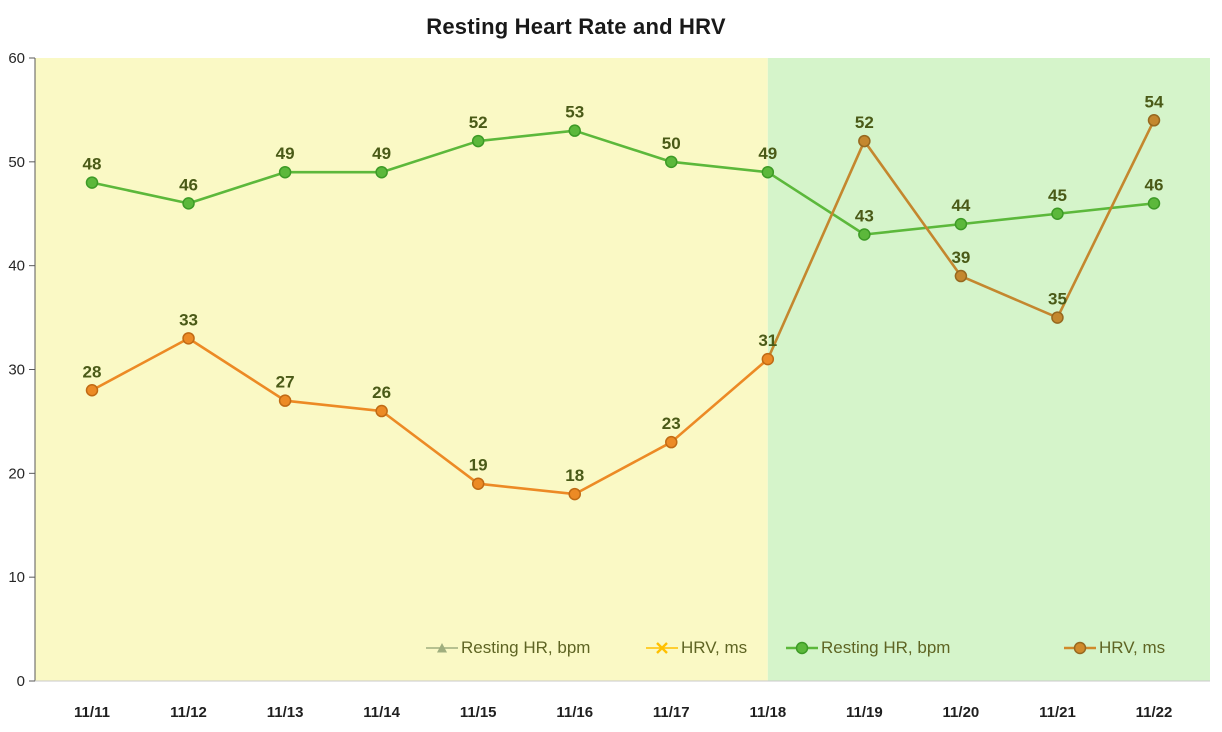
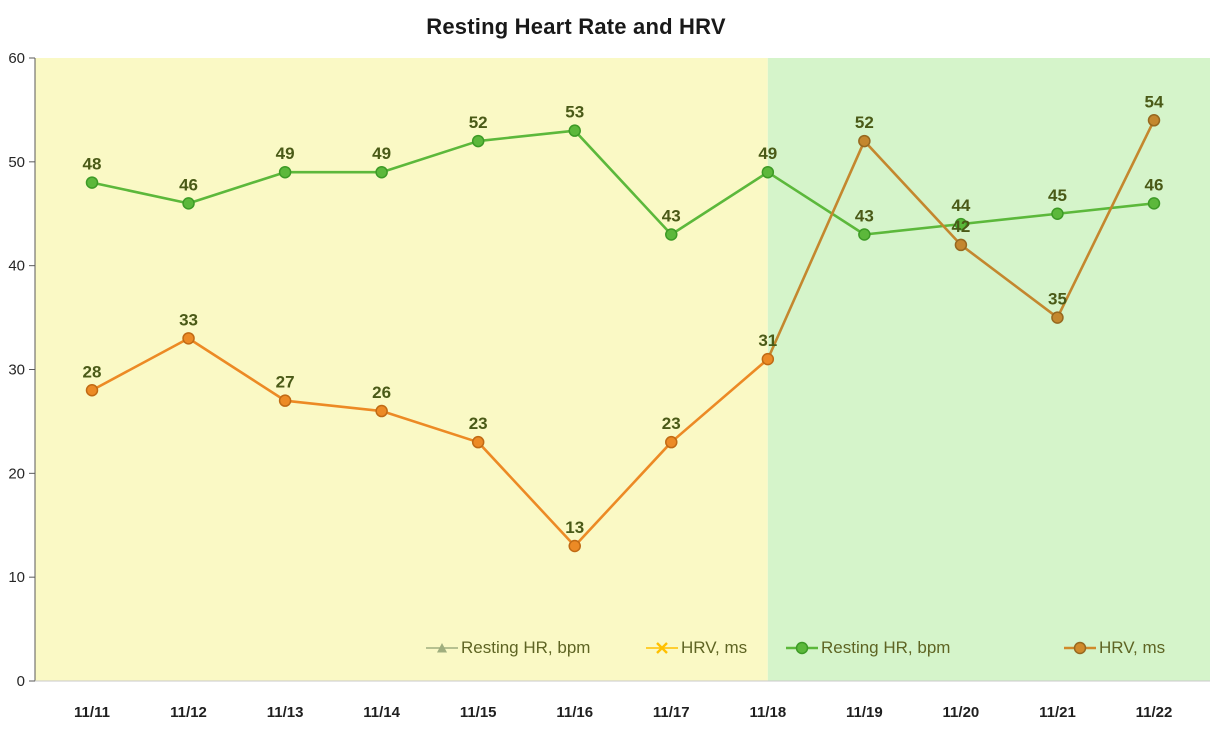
HRV, ms/11/15: 19 -> 23
HRV, ms/11/16: 18 -> 13
Resting HR, bpm/11/17: 50 -> 43
HRV, ms/11/20: 39 -> 42
